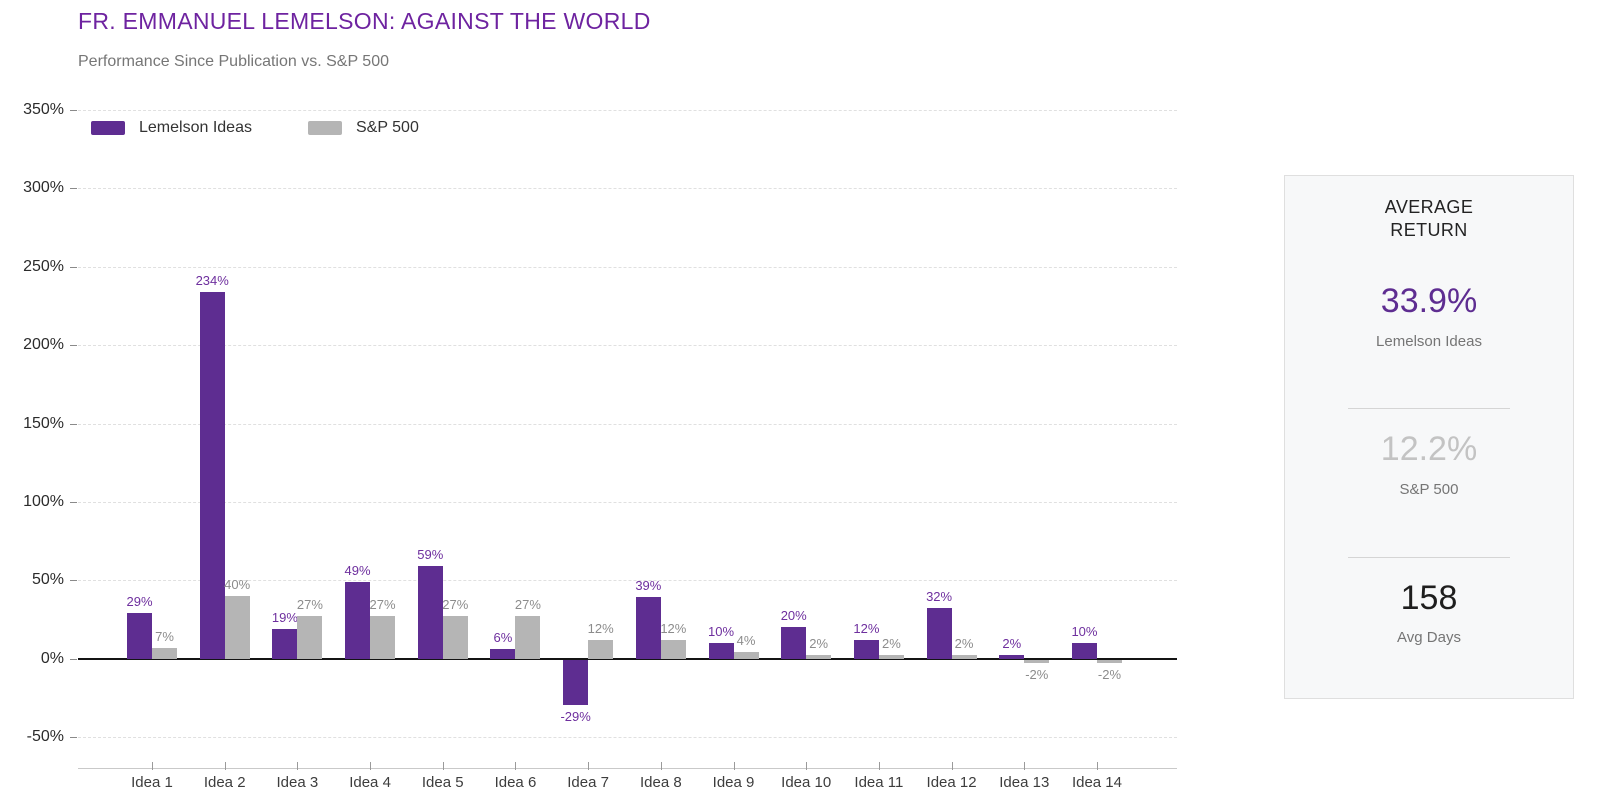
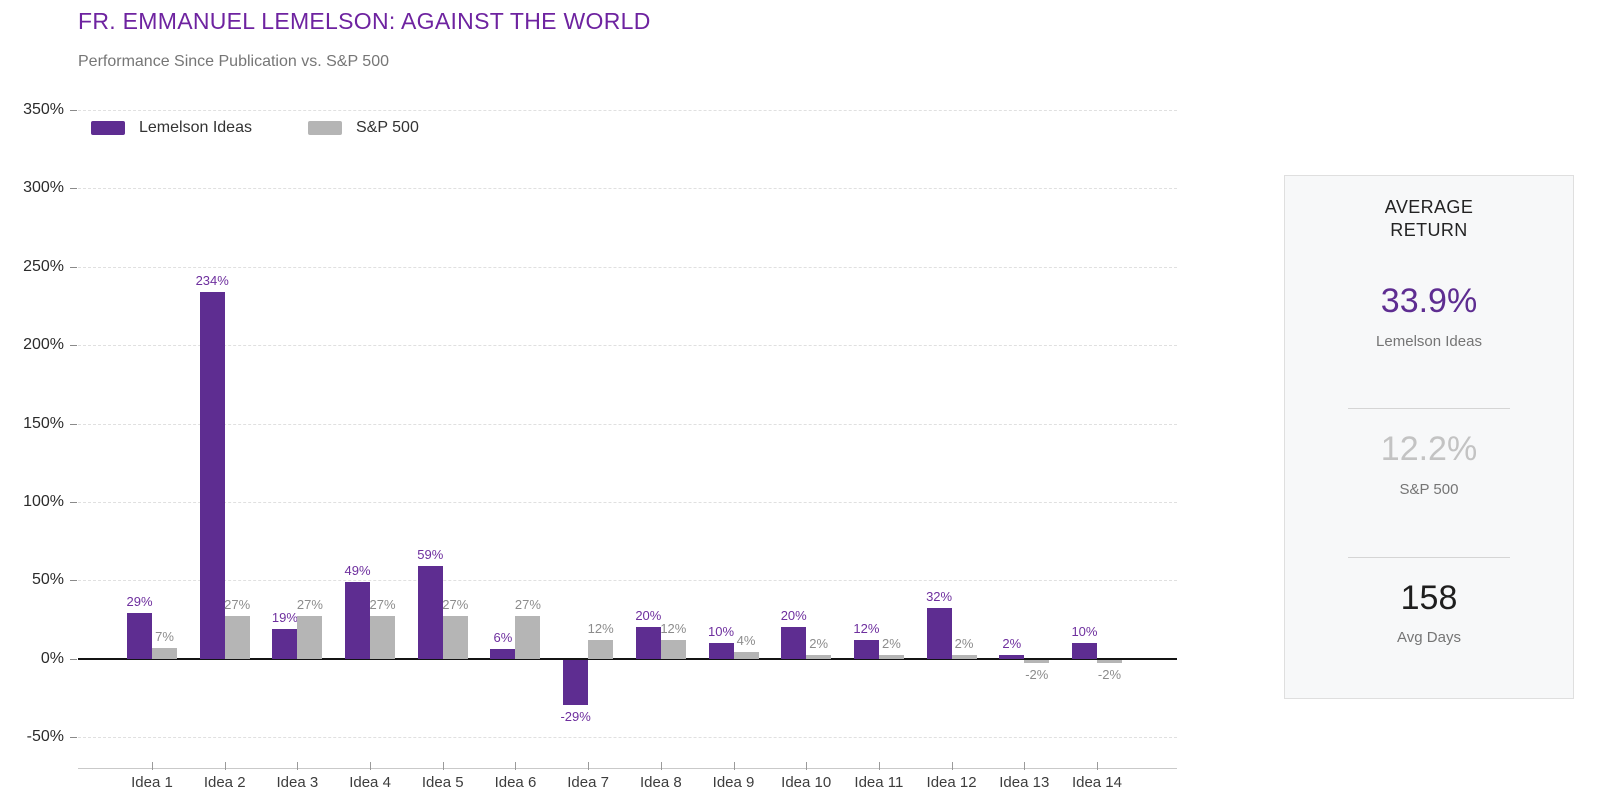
S&P 500/Idea 2: 40% -> 27%
Lemelson Ideas/Idea 8: 39% -> 20%
